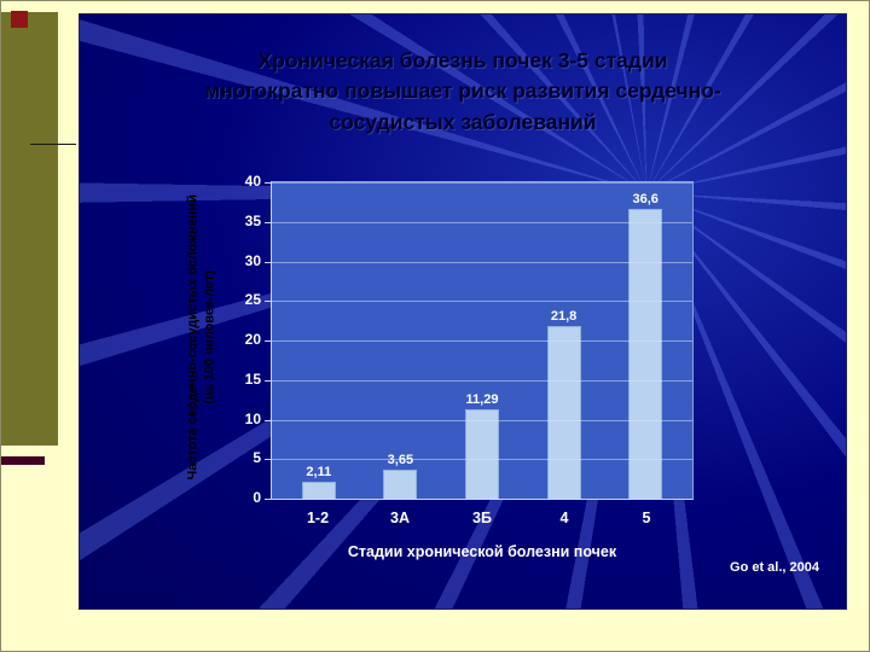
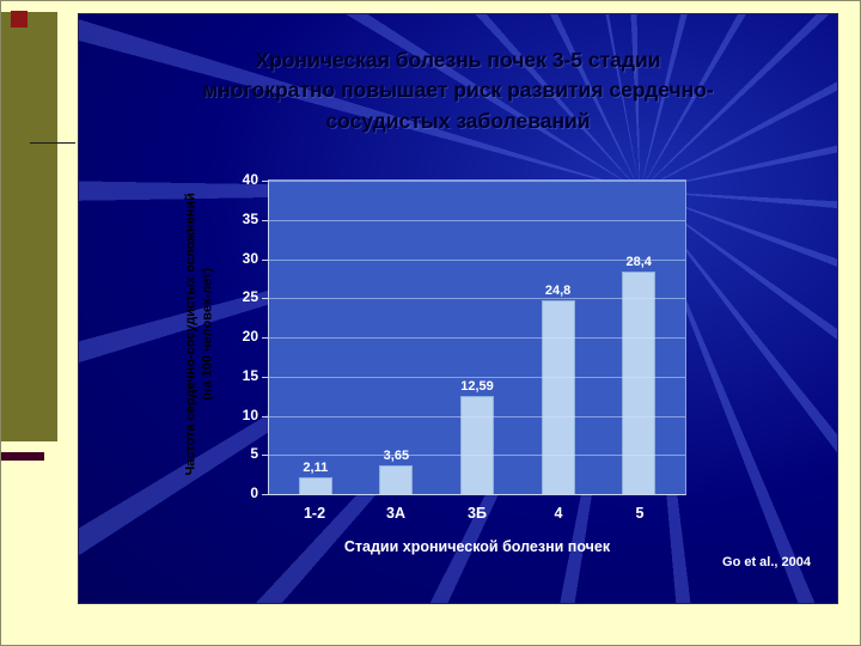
3Б: 11,29 -> 12,59
4: 21,8 -> 24,8
5: 36,6 -> 28,4
